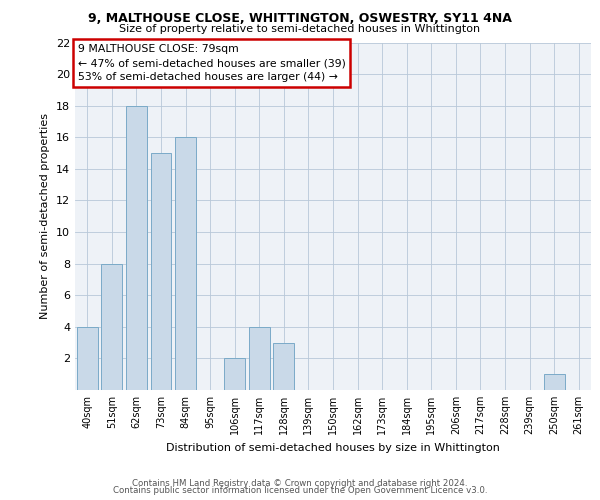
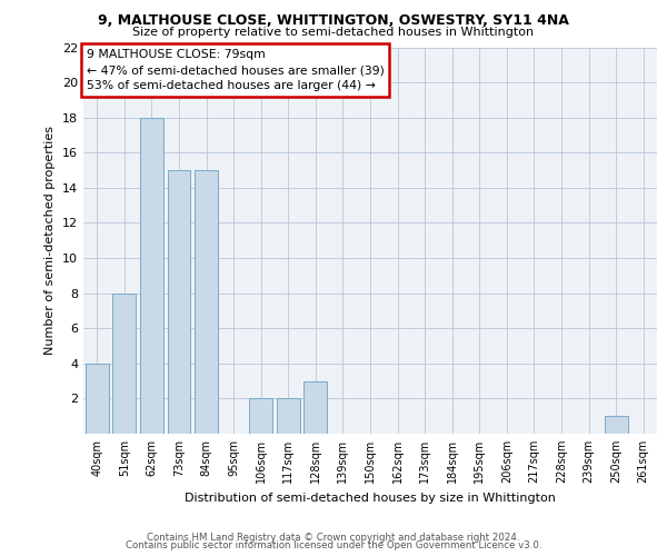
84sqm: 16 -> 15
117sqm: 4 -> 2
